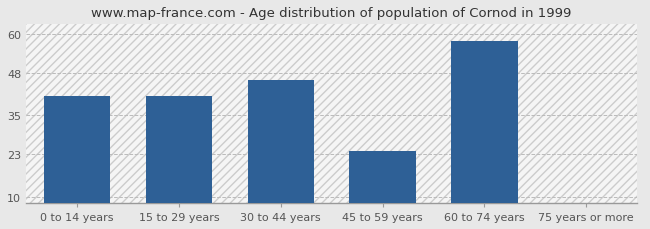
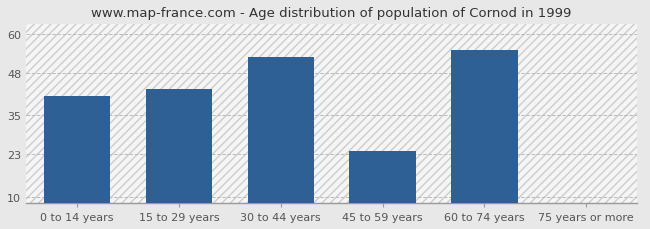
15 to 29 years: 41 -> 43
30 to 44 years: 46 -> 53
60 to 74 years: 58 -> 55
